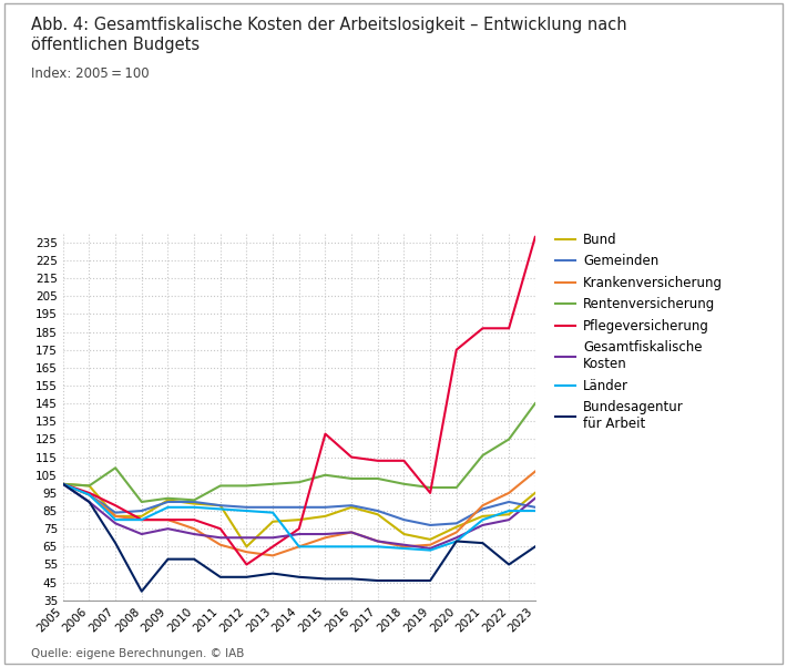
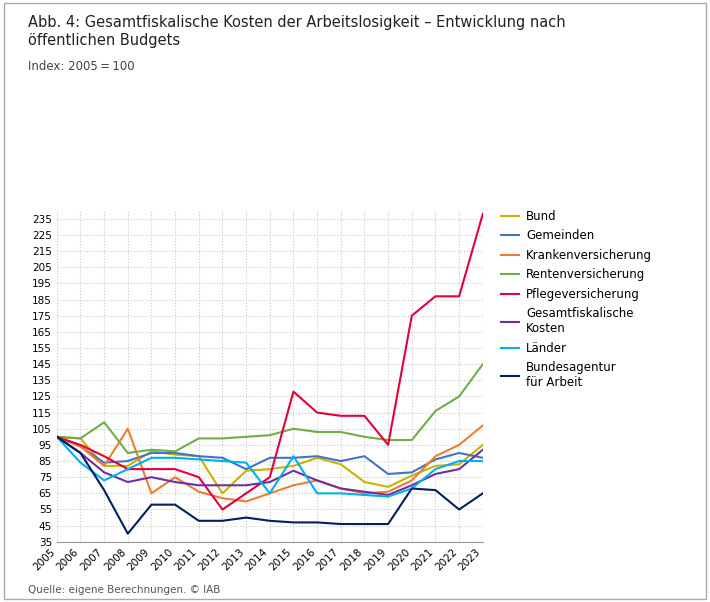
Länder/2006: 94 -> 84
Länder/2007: 80 -> 73
Krankenversicherung/2008: 80 -> 105
Krankenversicherung/2009: 80 -> 65
Gemeinden/2013: 87 -> 80
Gesamtfiskalische Kosten/2015: 72 -> 79
Länder/2015: 65 -> 88
Gemeinden/2018: 80 -> 88
